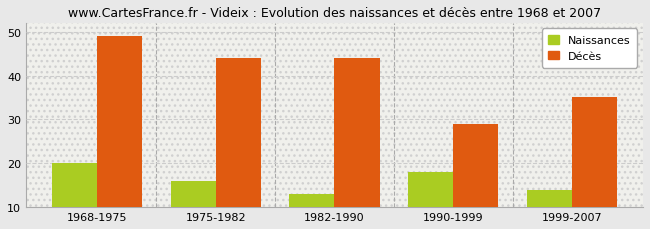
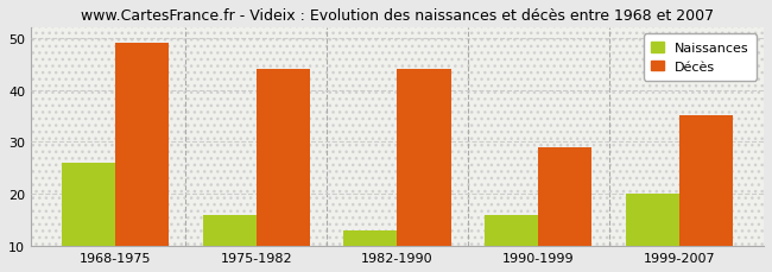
Naissances/1968-1975: 20 -> 26
Naissances/1990-1999: 18 -> 16
Naissances/1999-2007: 14 -> 20
